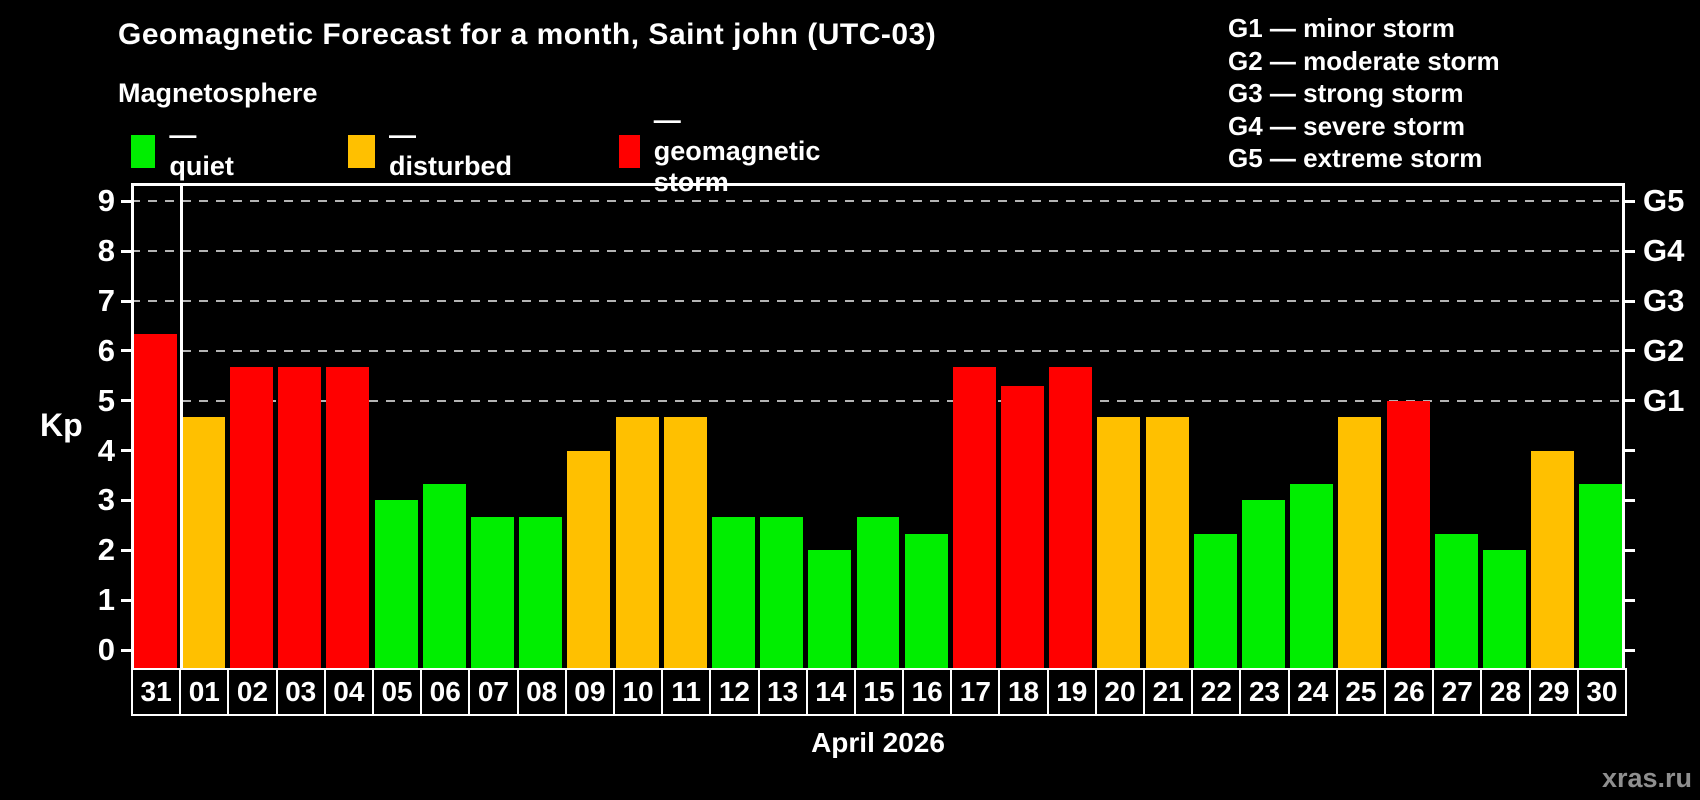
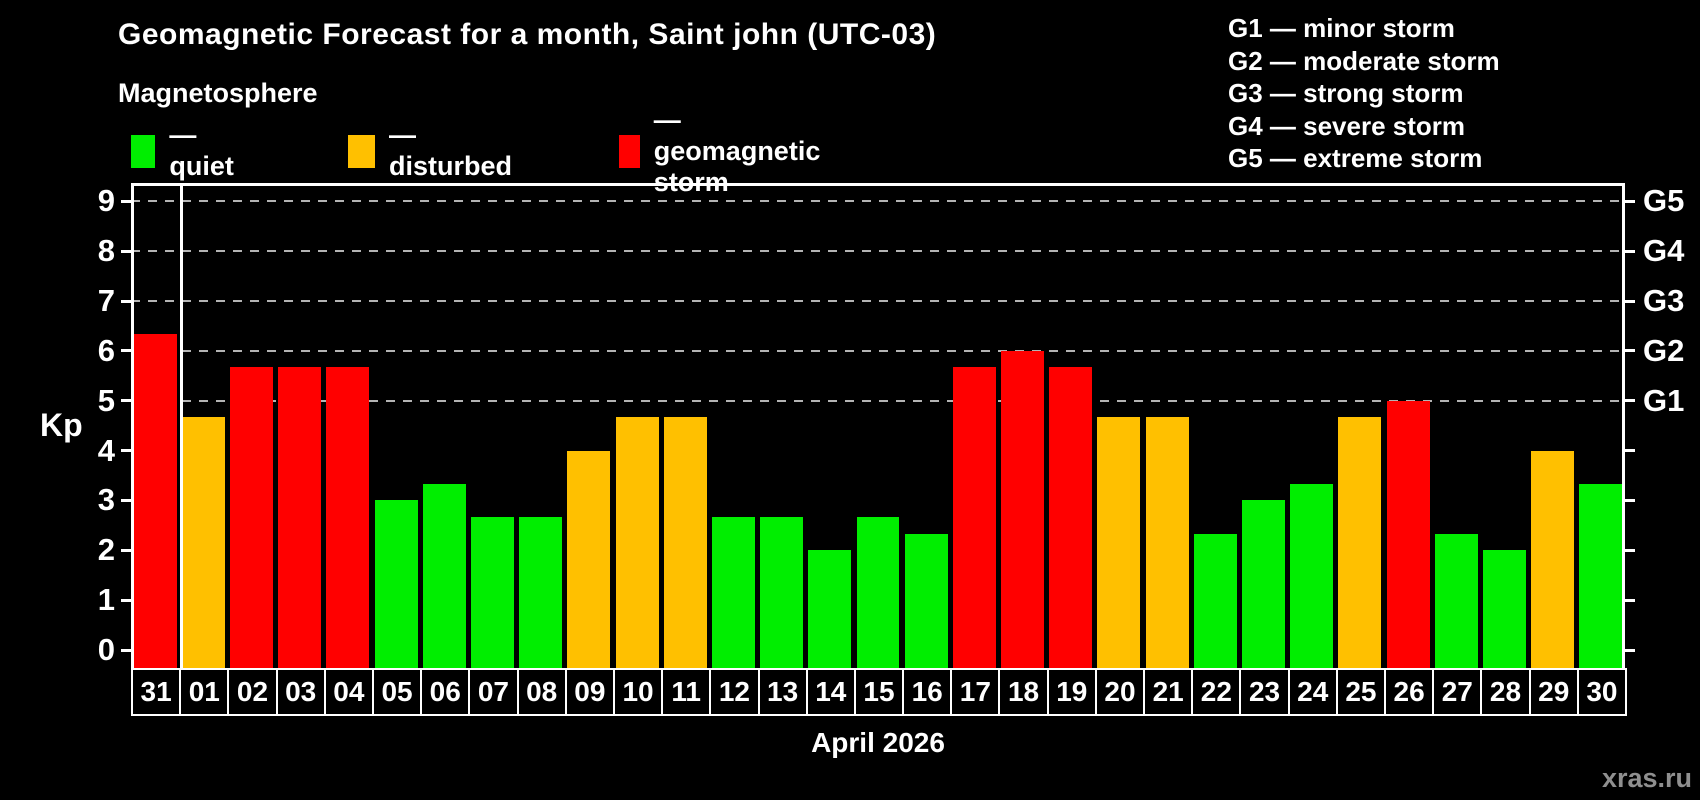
18: 5.3 -> 6.0
